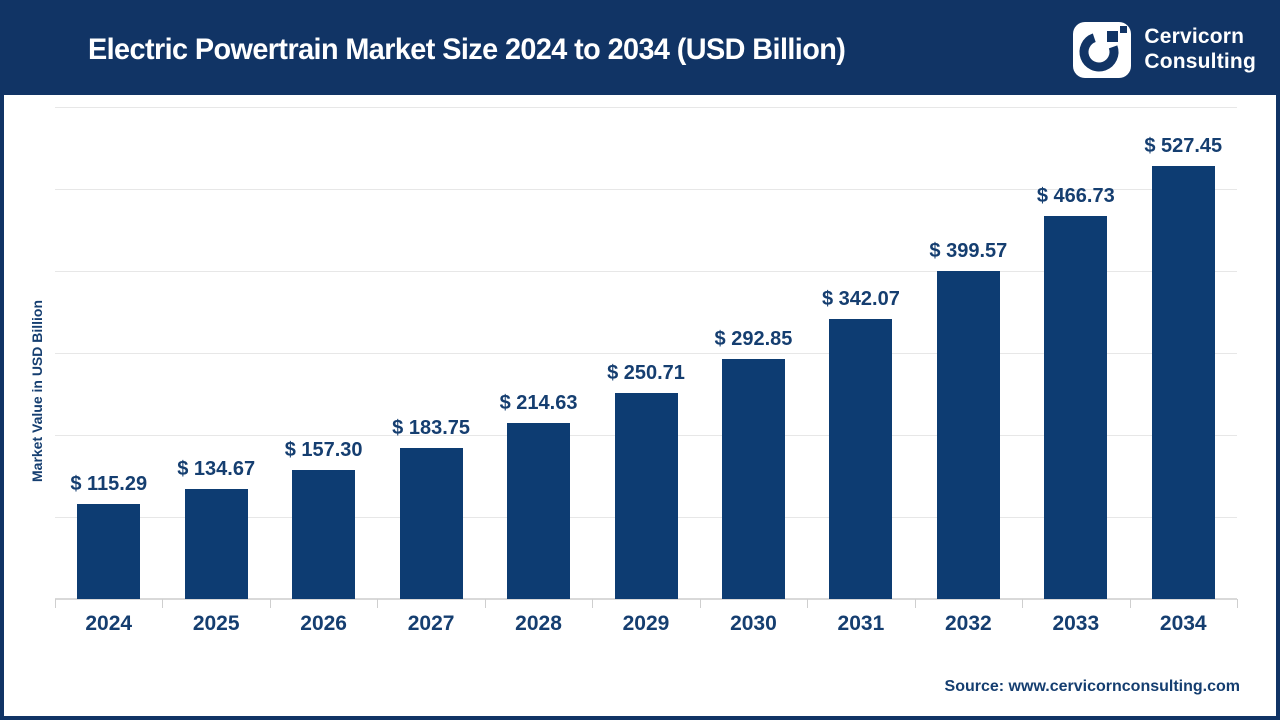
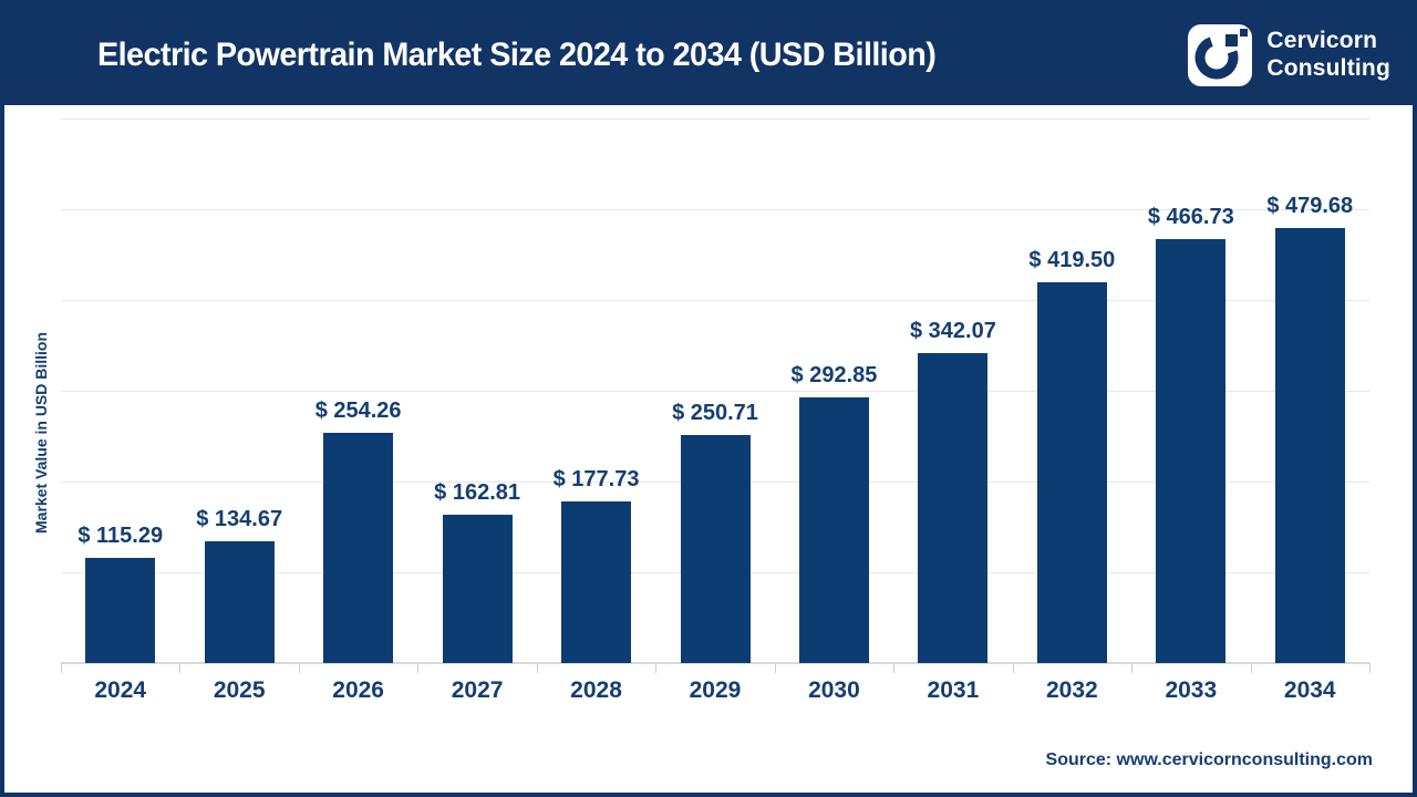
2026: 157.30 -> 254.26
2027: 183.75 -> 162.81
2028: 214.63 -> 177.73
2032: 399.57 -> 419.50
2034: 527.45 -> 479.68
